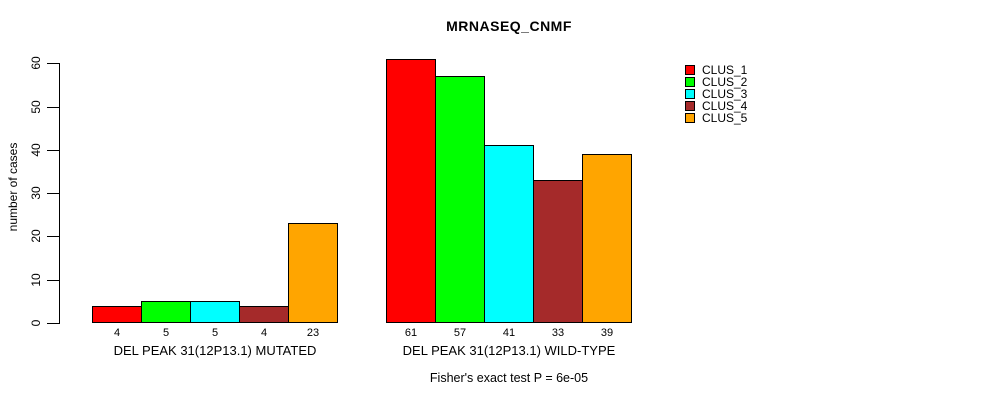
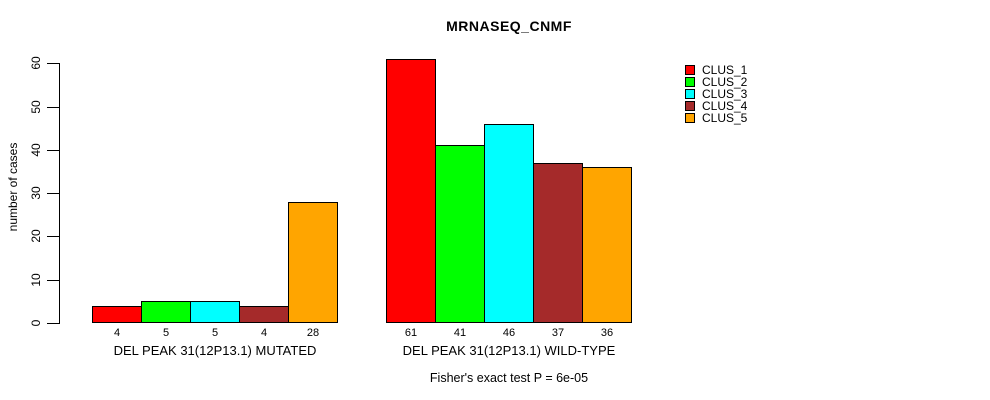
CLUS_5/DEL PEAK 31(12P13.1) MUTATED: 23 -> 28
CLUS_2/DEL PEAK 31(12P13.1) WILD-TYPE: 57 -> 41
CLUS_3/DEL PEAK 31(12P13.1) WILD-TYPE: 41 -> 46
CLUS_4/DEL PEAK 31(12P13.1) WILD-TYPE: 33 -> 37
CLUS_5/DEL PEAK 31(12P13.1) WILD-TYPE: 39 -> 36
